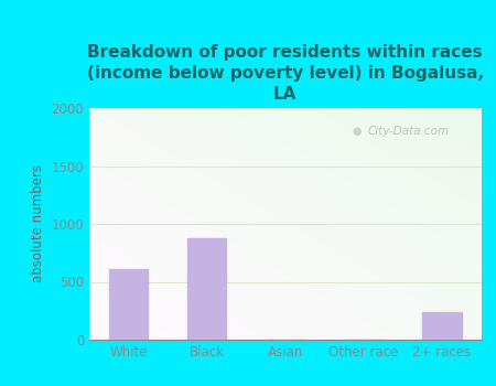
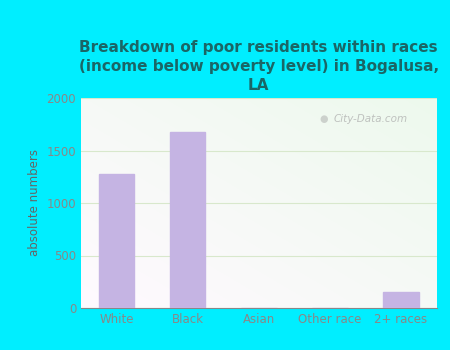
White: 610 -> 1280
Black: 880 -> 1680
2+ races: 240 -> 150
